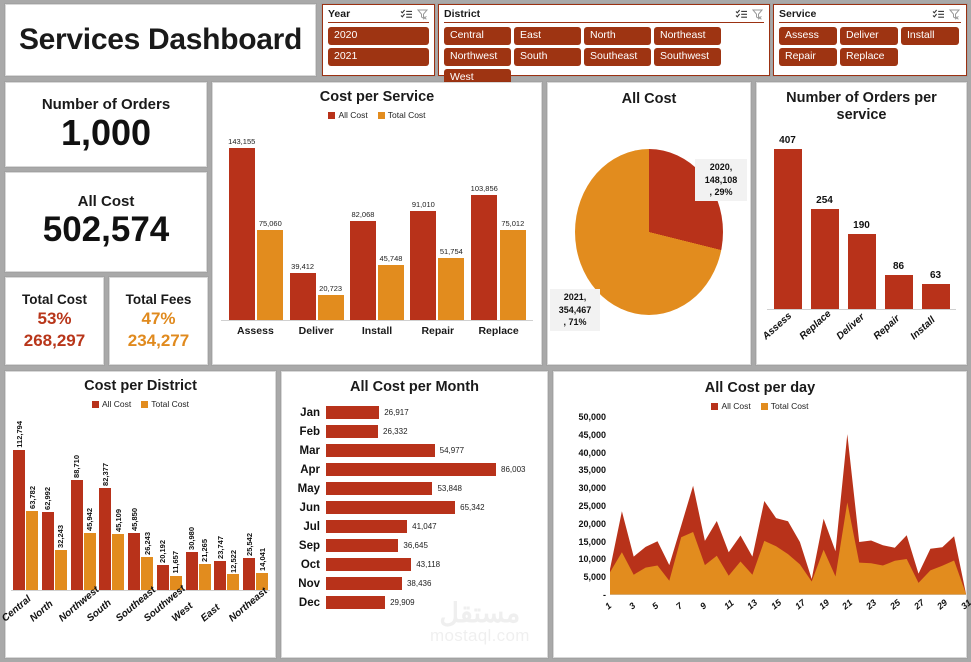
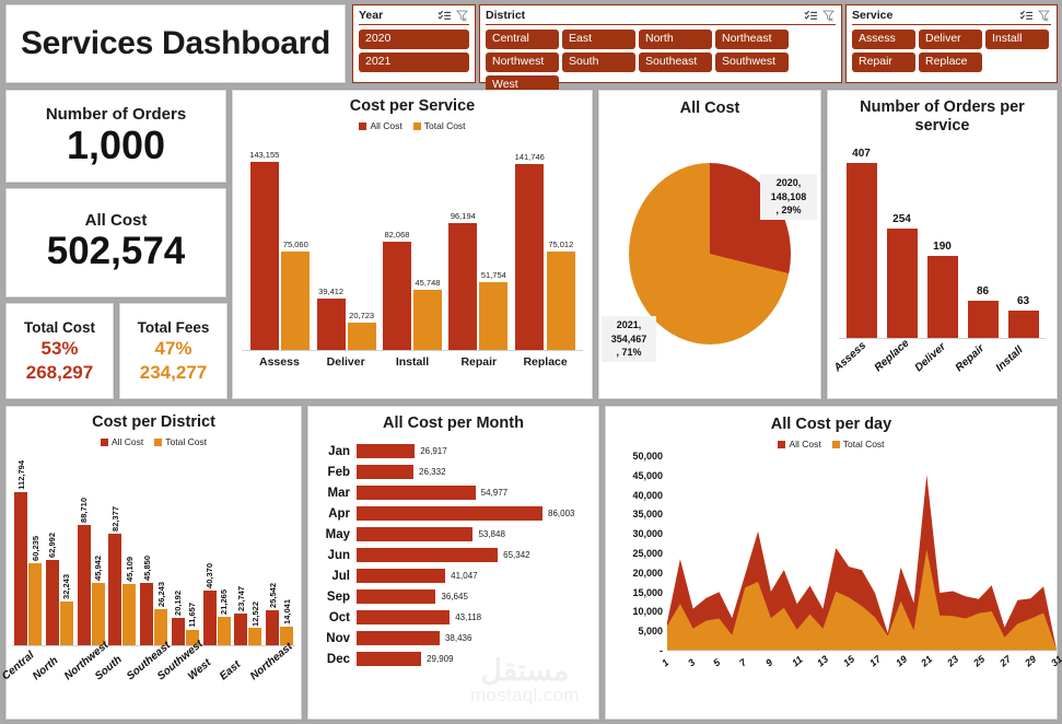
Cost per Service/All Cost/Repair: 91,010 -> 96,194
Cost per Service/All Cost/Replace: 103,856 -> 141,746
Cost per District/Total Cost/Central: 63,782 -> 60,235
Cost per District/All Cost/West: 30,980 -> 40,370
